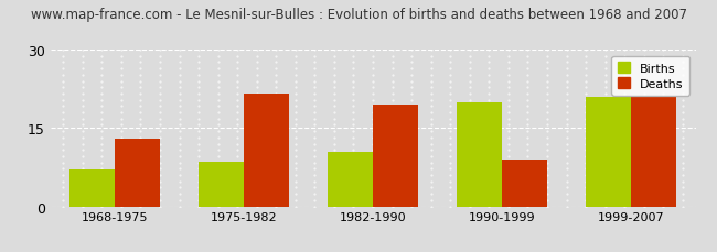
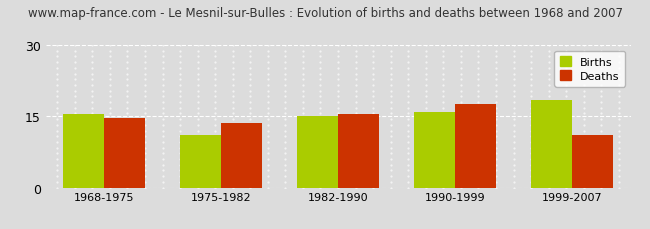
Births/1968-1975: 7.0 -> 15.5
Deaths/1968-1975: 13.0 -> 14.7
Births/1975-1982: 8.5 -> 11.0
Deaths/1975-1982: 21.5 -> 13.5
Births/1982-1990: 10.5 -> 15.0
Deaths/1982-1990: 19.5 -> 15.5
Births/1990-1999: 20.0 -> 16.0
Deaths/1990-1999: 9.0 -> 17.5
Births/1999-2007: 21.0 -> 18.5
Deaths/1999-2007: 21.0 -> 11.0
